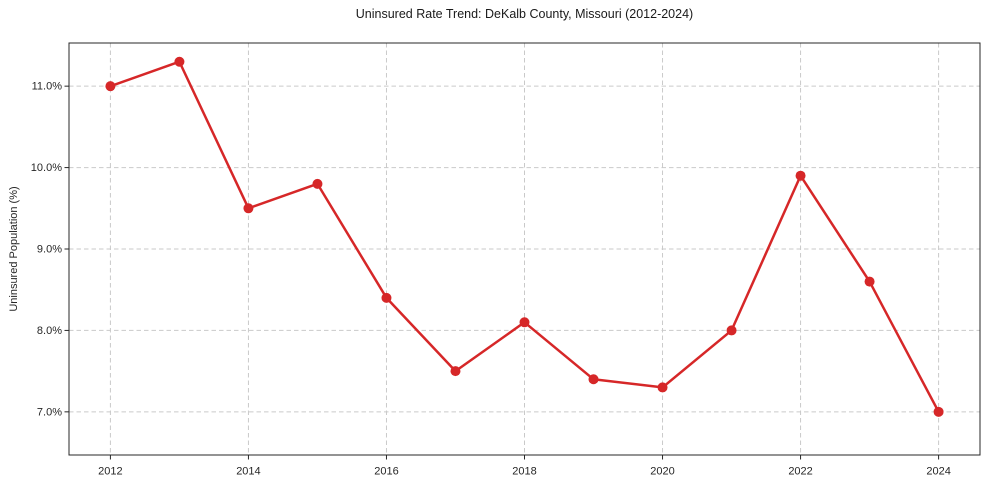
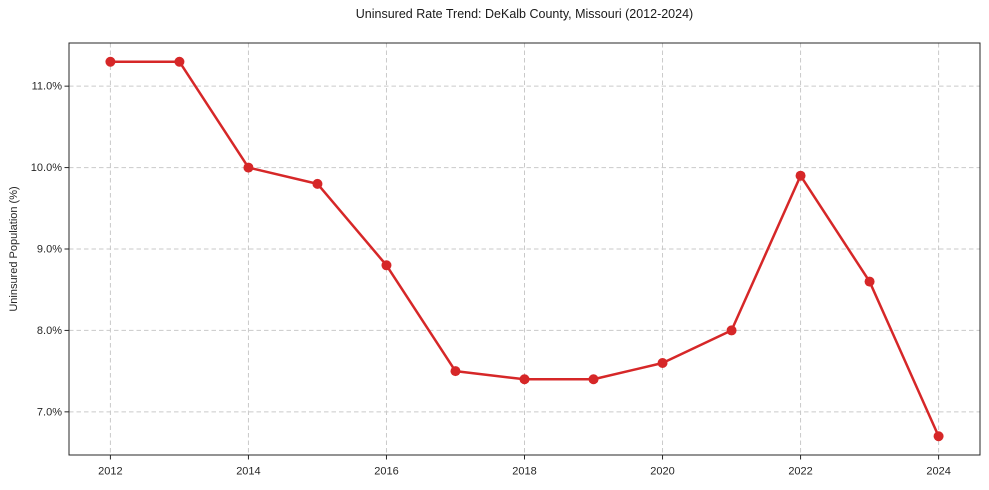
2012: 11.0% -> 11.3%
2014: 9.5% -> 10.0%
2016: 8.4% -> 8.8%
2018: 8.1% -> 7.4%
2020: 7.3% -> 7.6%
2024: 7.0% -> 6.7%
